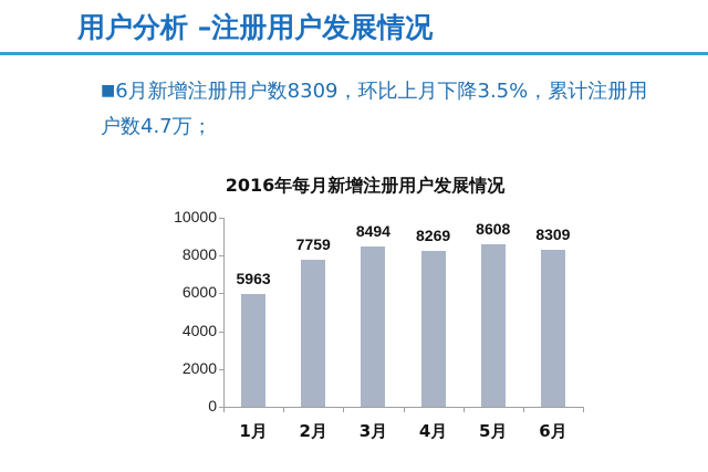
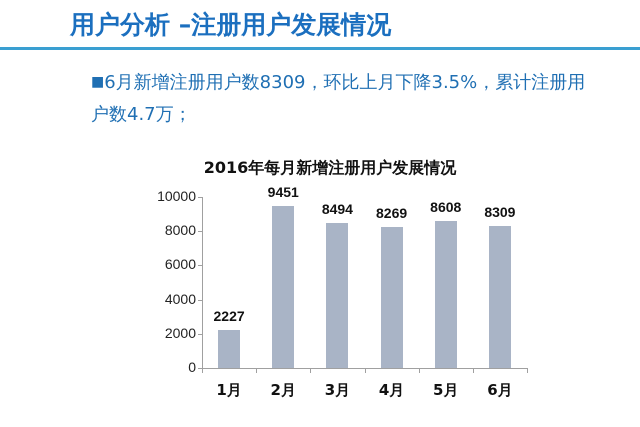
1月: 5963 -> 2227
2月: 7759 -> 9451
